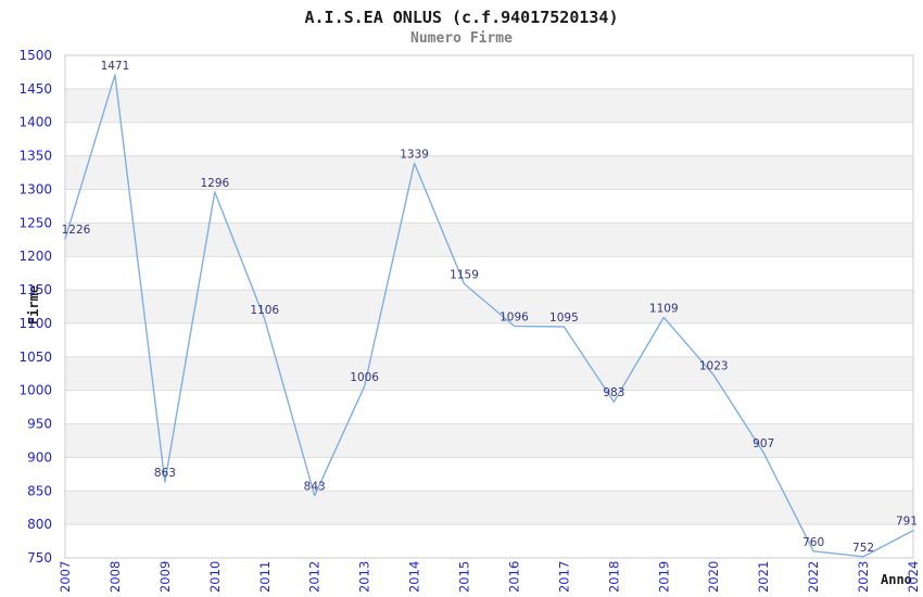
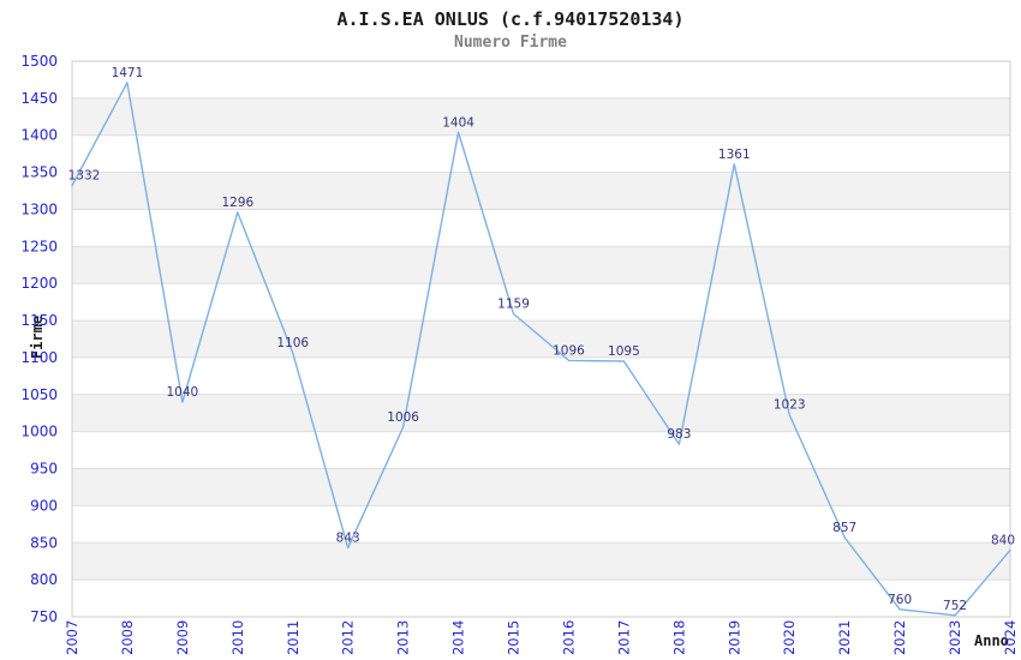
2007: 1226 -> 1332
2009: 863 -> 1040
2014: 1339 -> 1404
2019: 1109 -> 1361
2021: 907 -> 857
2024: 791 -> 840
